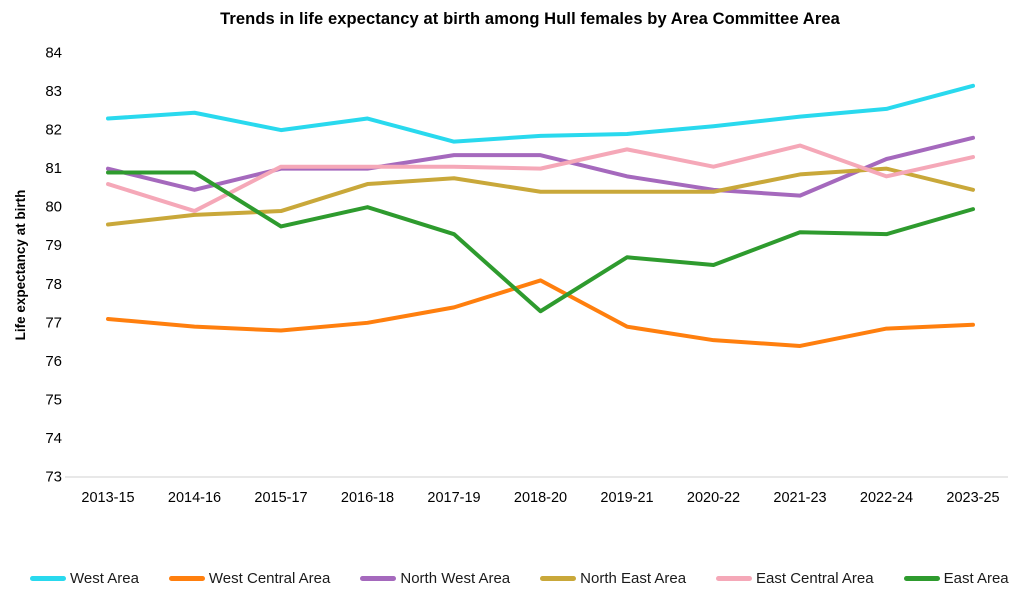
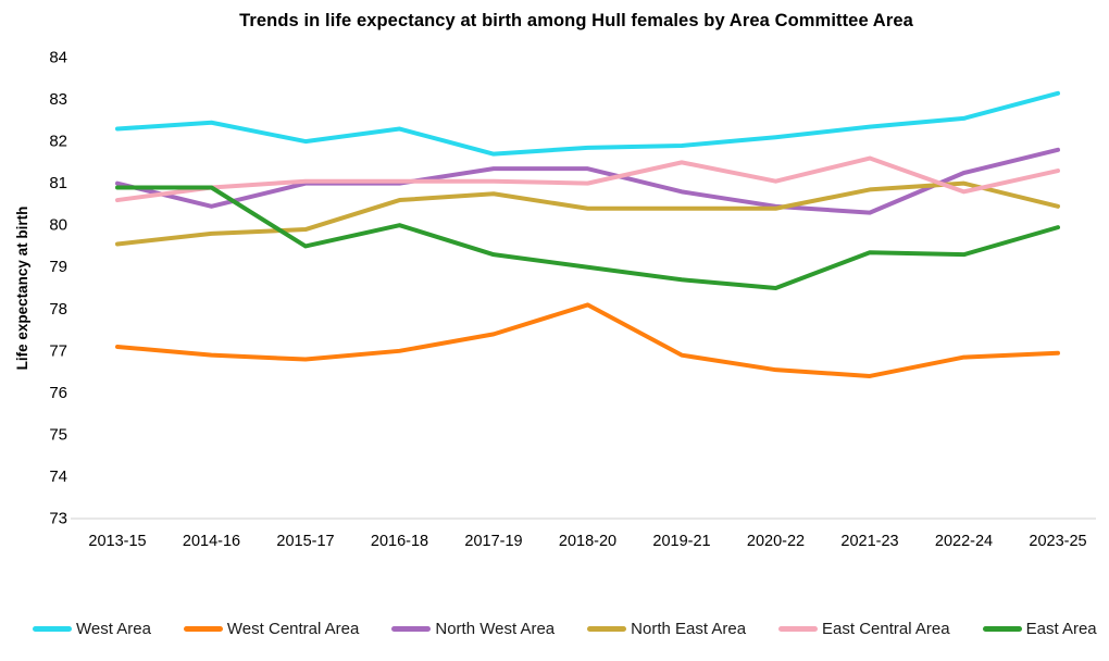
East Central Area/2014-16: 79.9 -> 80.9
East Area/2018-20: 77.3 -> 79.0
